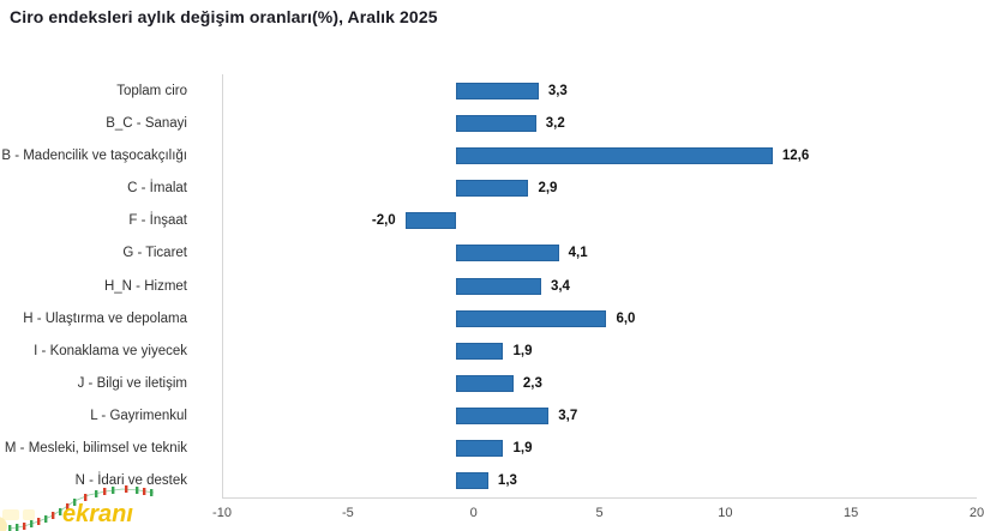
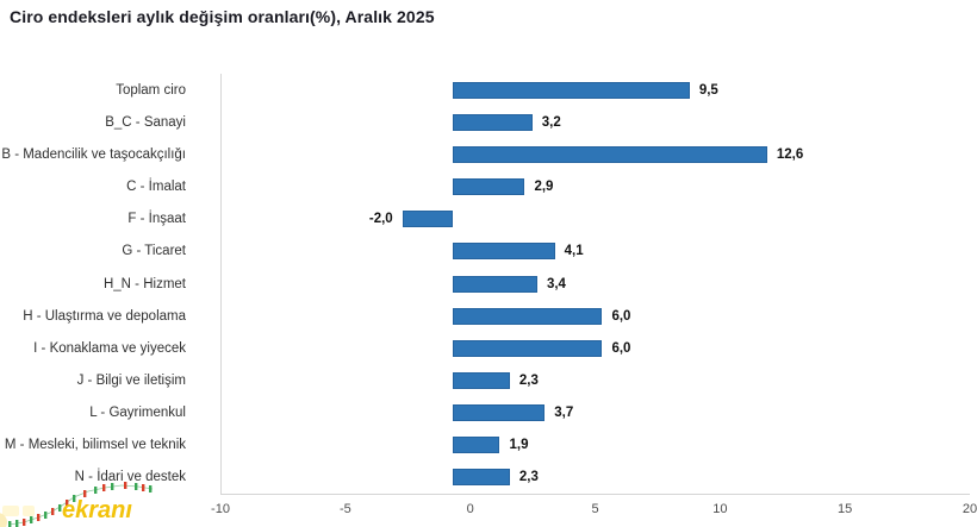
Toplam ciro: 3,3 -> 9,5
I - Konaklama ve yiyecek: 1,9 -> 6,0
N - İdari ve destek: 1,3 -> 2,3
